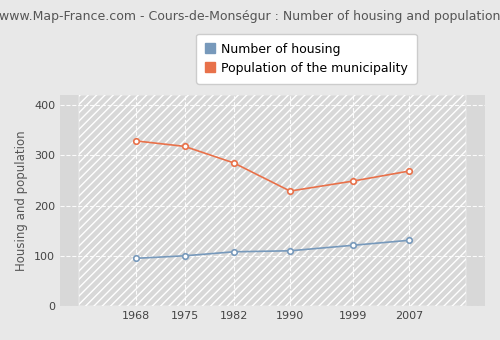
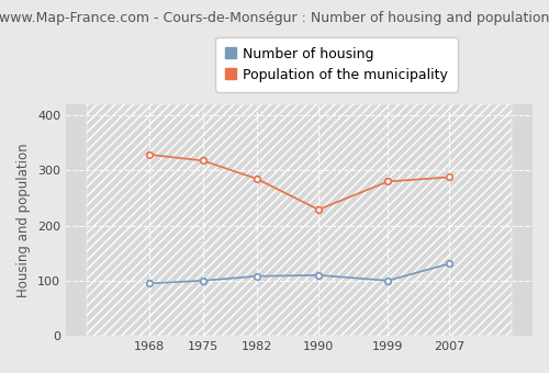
Number of housing/1999: 121 -> 100
Population of the municipality/1999: 249 -> 280
Population of the municipality/2007: 269 -> 288
